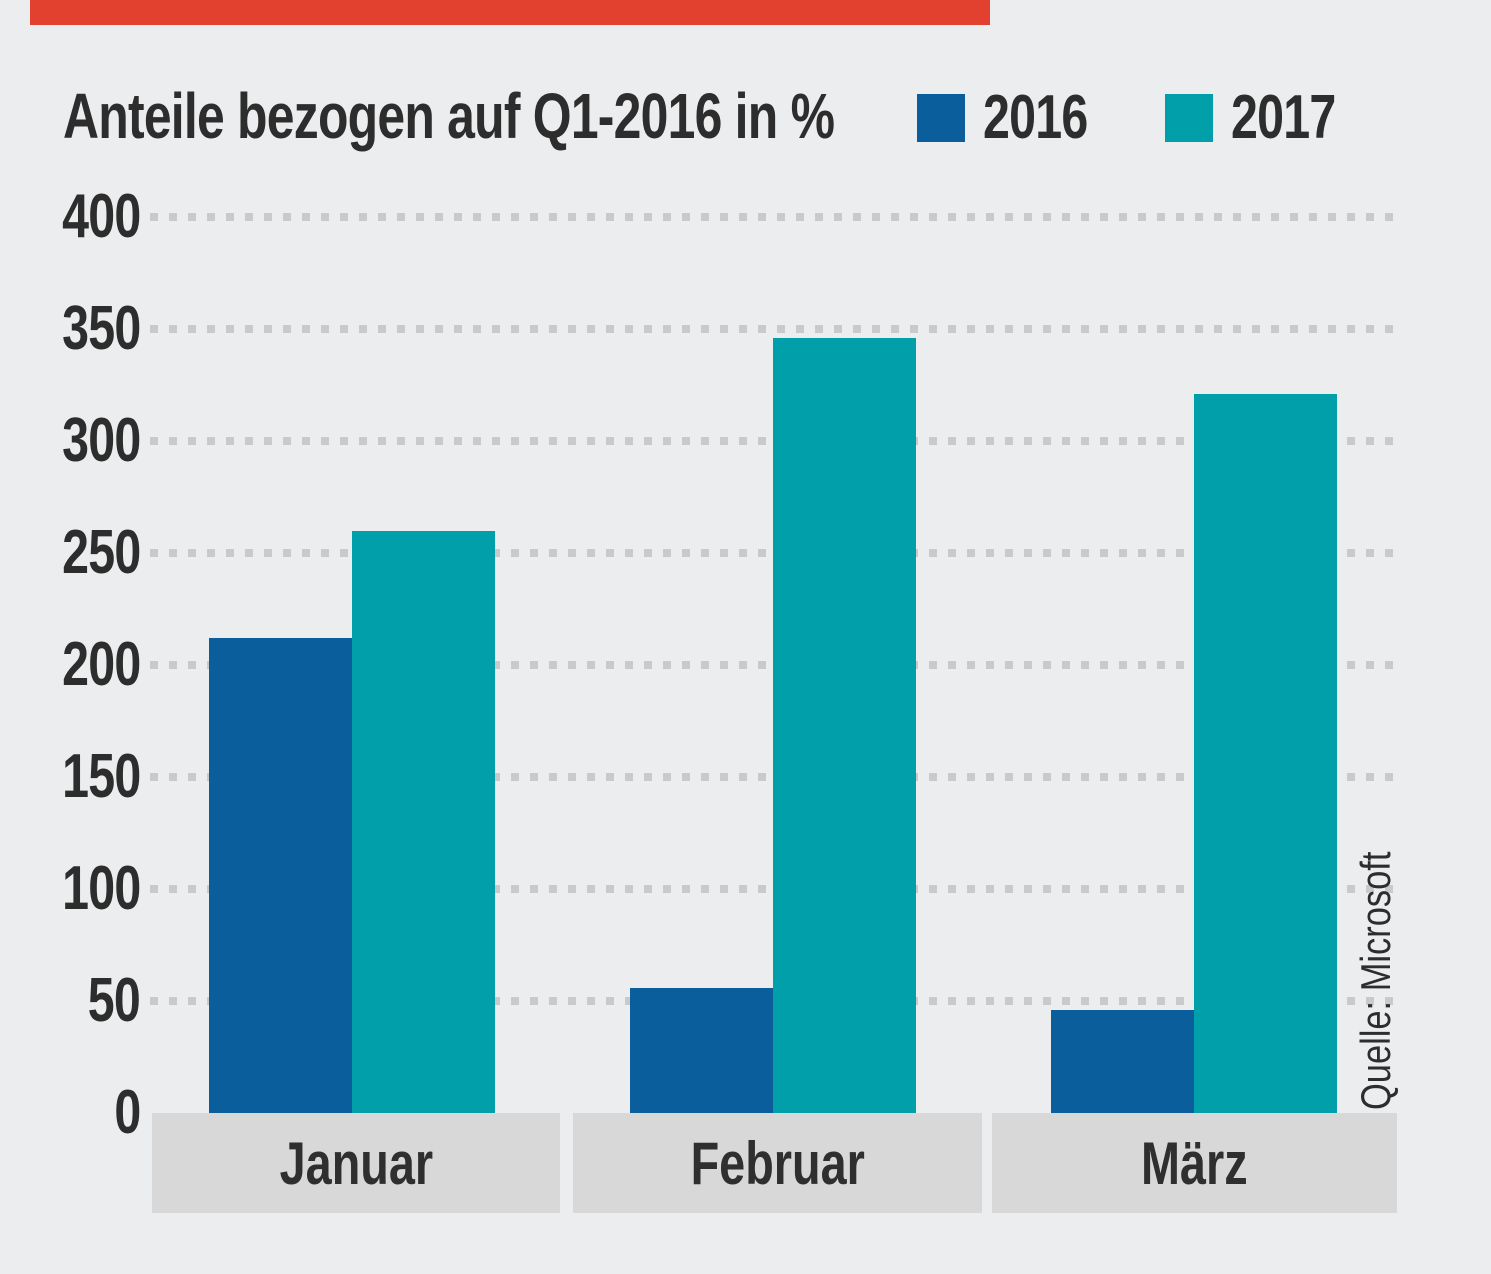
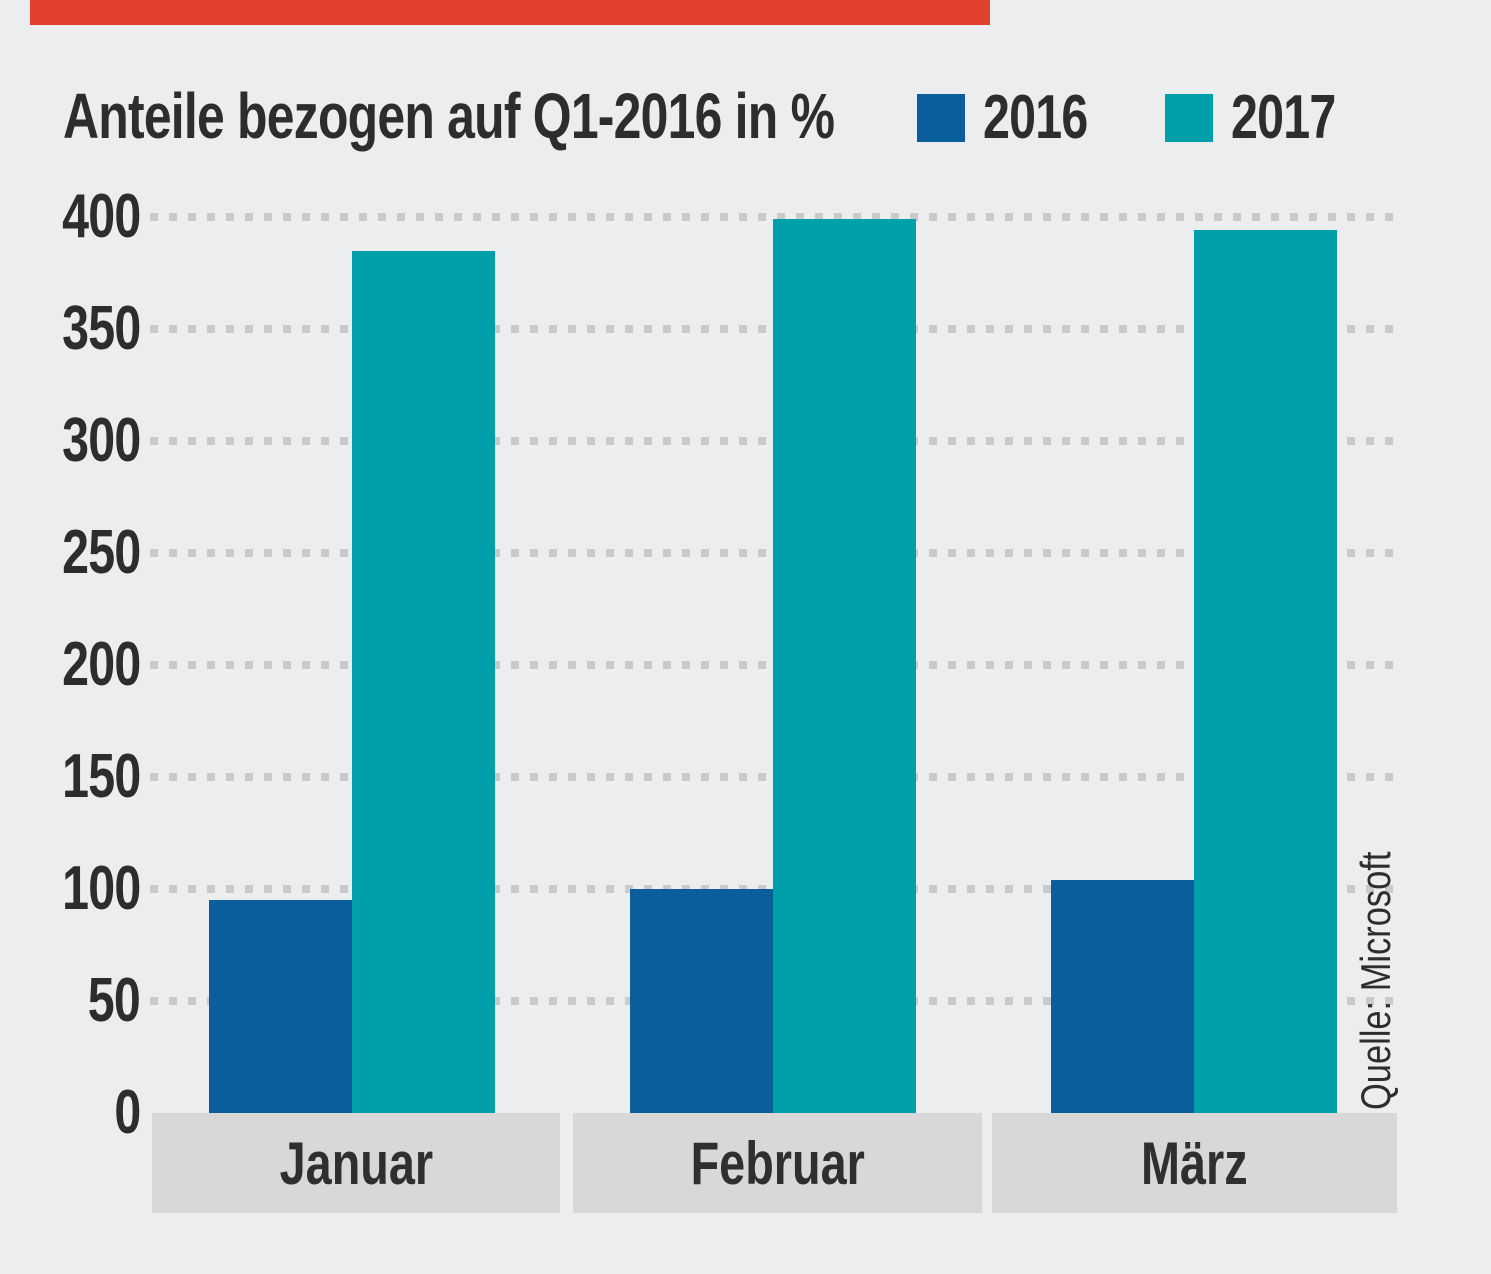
2016/Januar: 212 -> 95
2017/Januar: 260 -> 385
2016/Februar: 56 -> 100
2017/Februar: 346 -> 399
2016/März: 46 -> 104
2017/März: 321 -> 394
